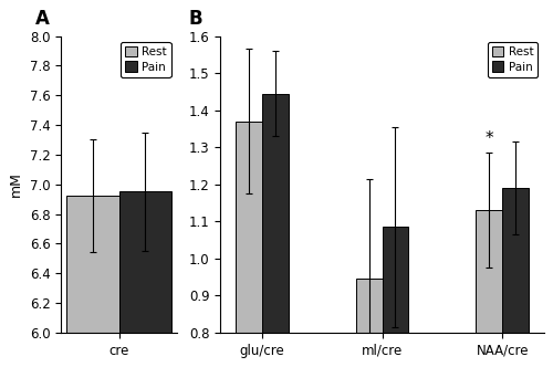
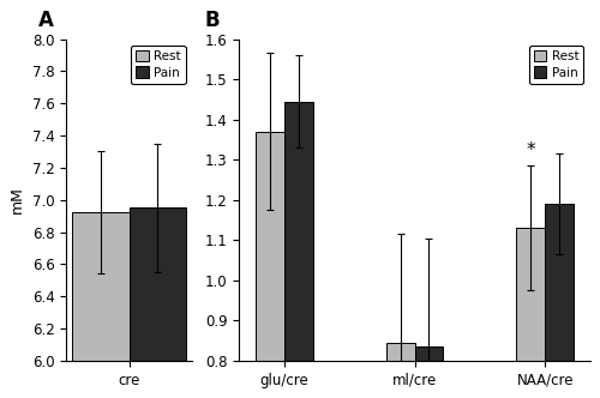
Rest/ml/cre: 0.945 -> 0.845
Pain/ml/cre: 1.085 -> 0.835
